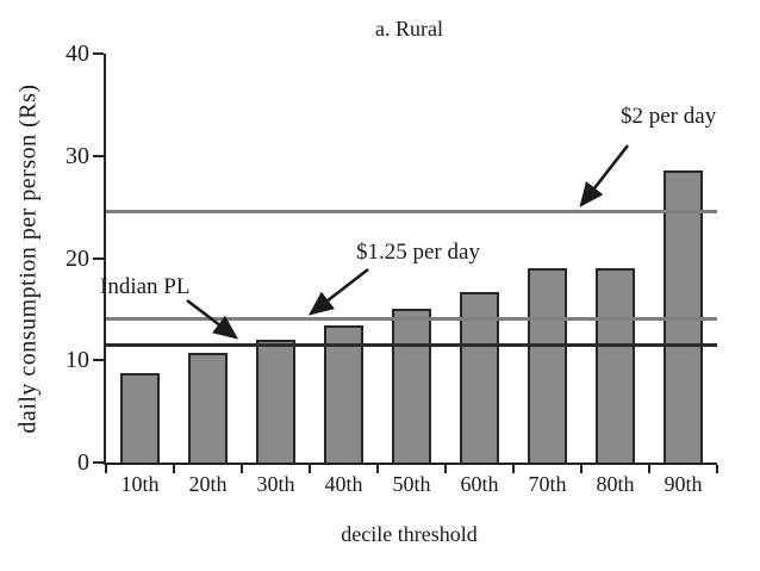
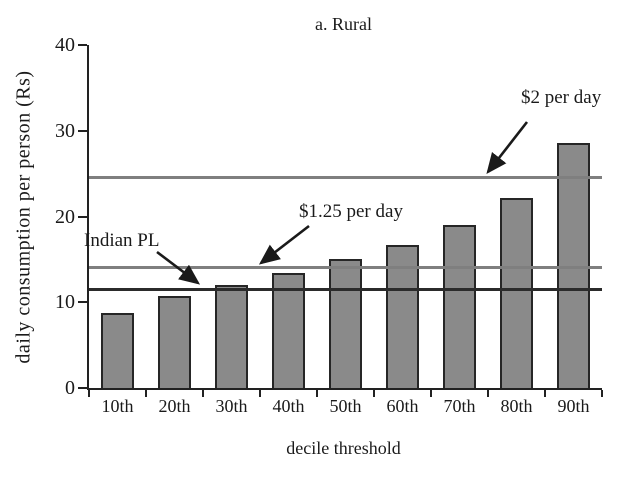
80th: 19 -> 22
